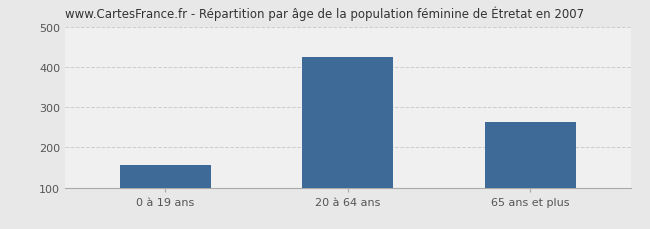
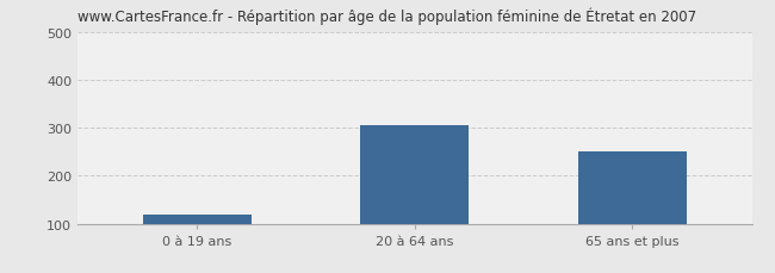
0 à 19 ans: 155 -> 120
20 à 64 ans: 424 -> 305
65 ans et plus: 264 -> 250
